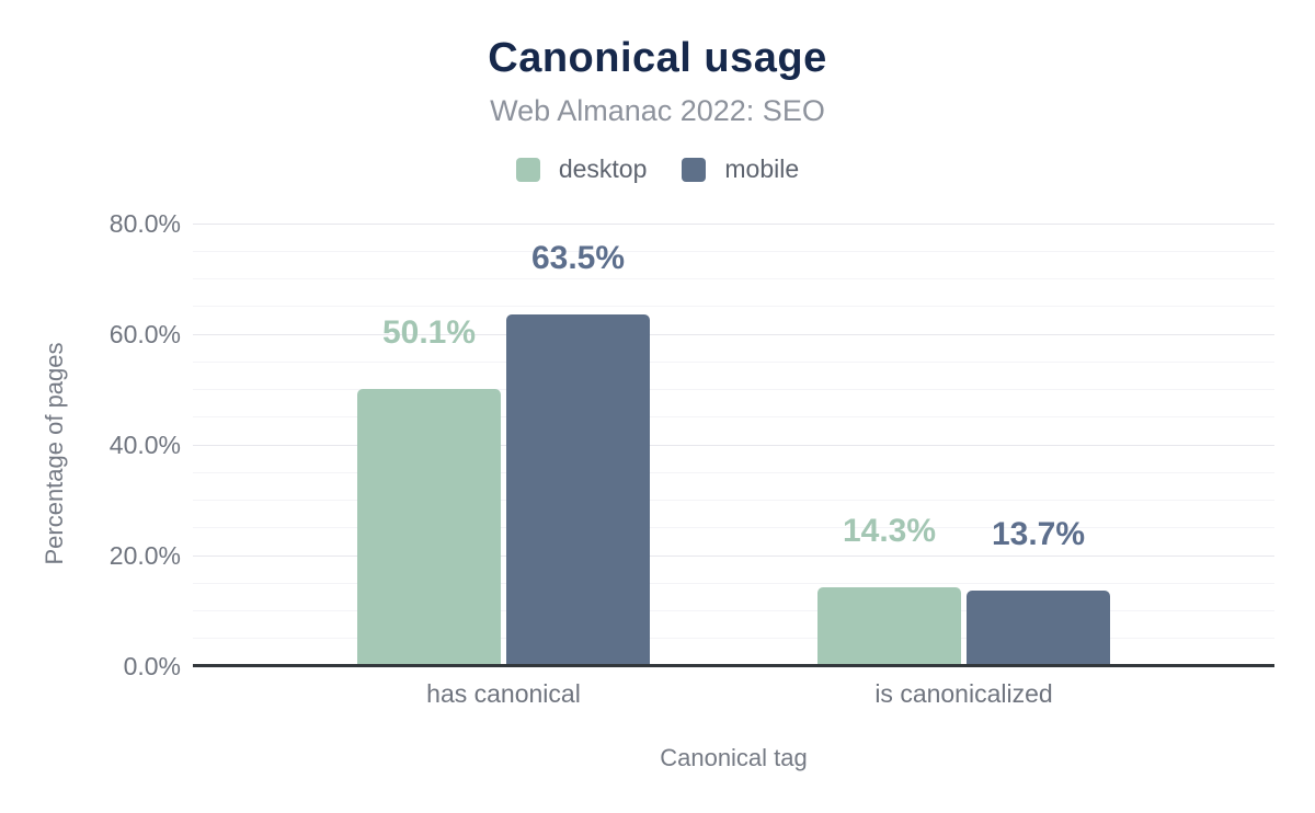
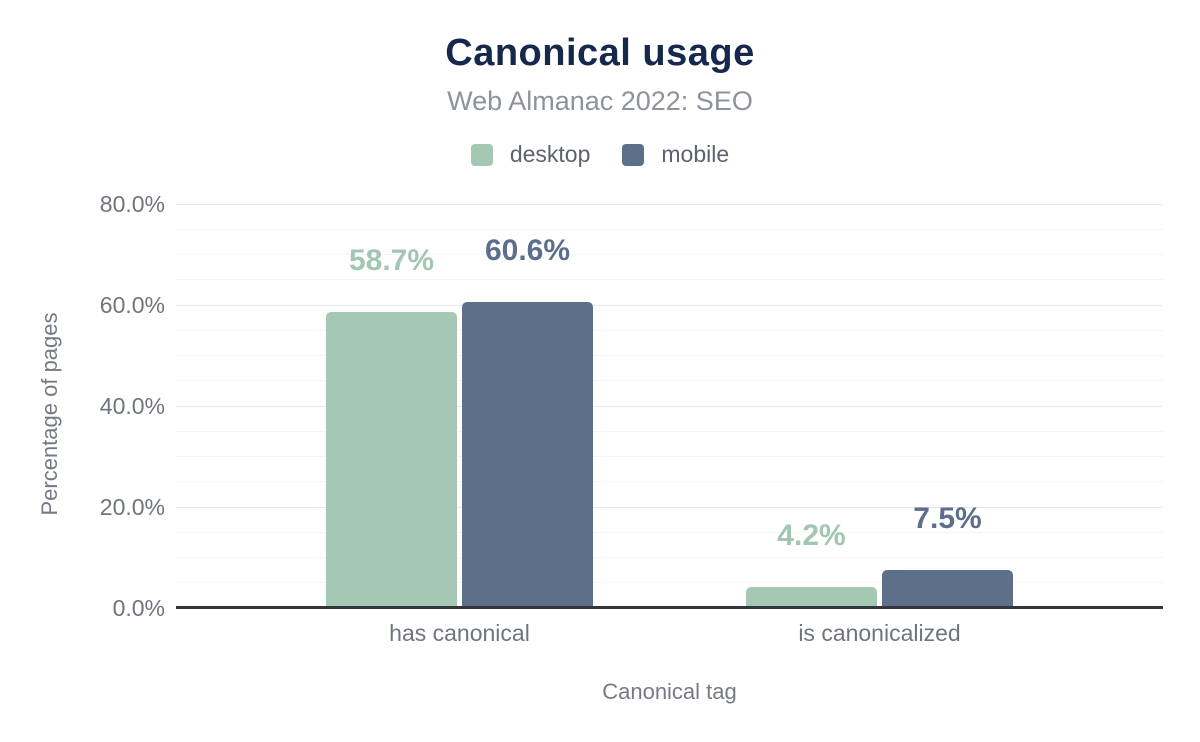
desktop/has canonical: 50.1% -> 58.7%
mobile/has canonical: 63.5% -> 60.6%
desktop/is canonicalized: 14.3% -> 4.2%
mobile/is canonicalized: 13.7% -> 7.5%
